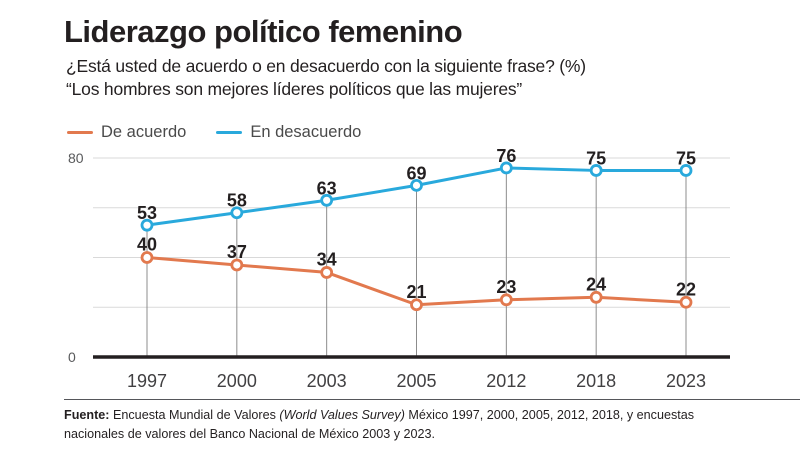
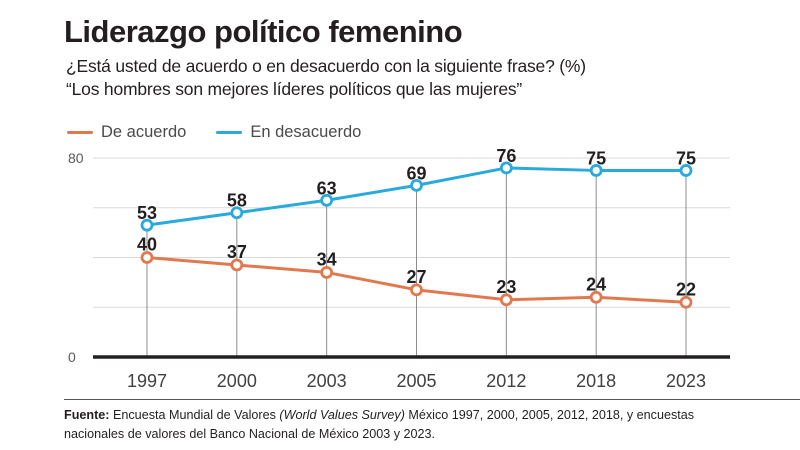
De acuerdo/2005: 21 -> 27
